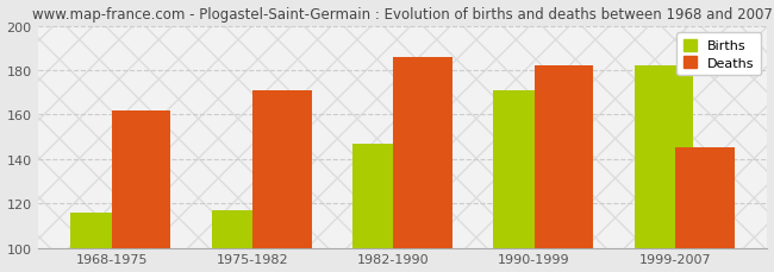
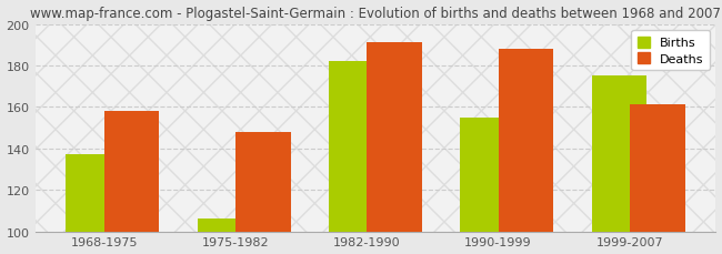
Births/1968-1975: 116 -> 137
Deaths/1968-1975: 162 -> 158
Births/1975-1982: 117 -> 106
Deaths/1975-1982: 171 -> 148
Births/1982-1990: 147 -> 182
Deaths/1982-1990: 186 -> 191
Births/1990-1999: 171 -> 155
Deaths/1990-1999: 182 -> 188
Births/1999-2007: 182 -> 175
Deaths/1999-2007: 145 -> 161
